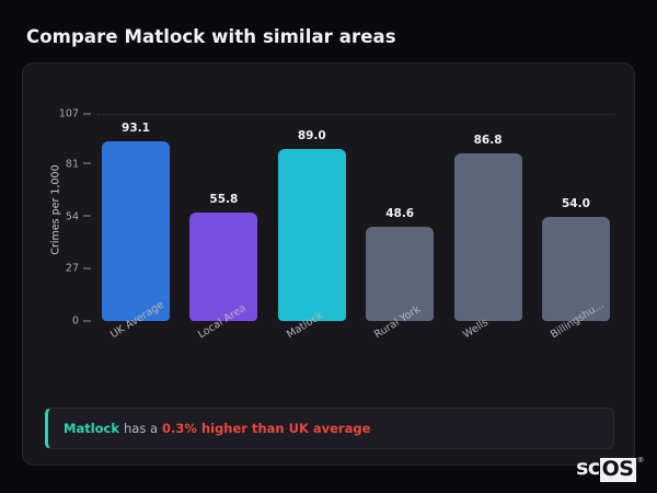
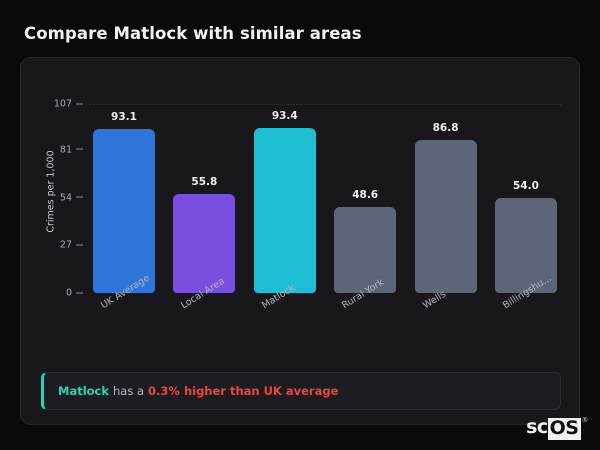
Matlock: 89.0 -> 93.4
